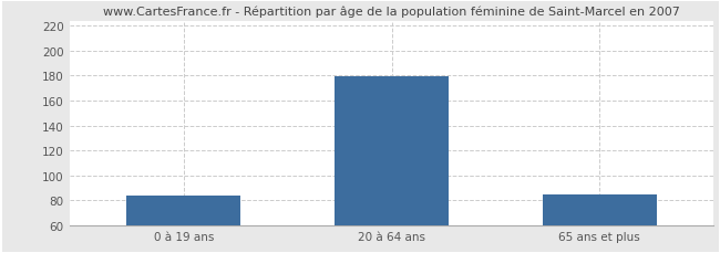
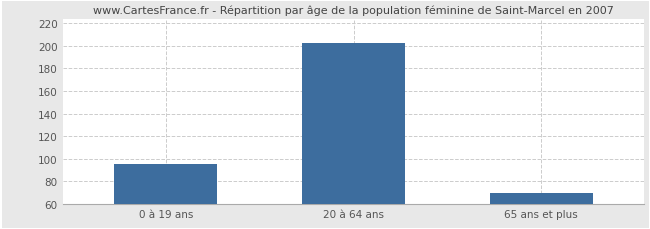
0 à 19 ans: 84 -> 95
20 à 64 ans: 179 -> 202
65 ans et plus: 85 -> 70
